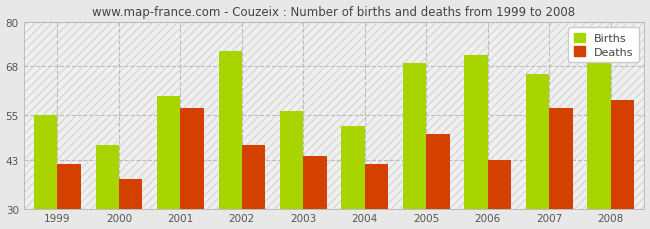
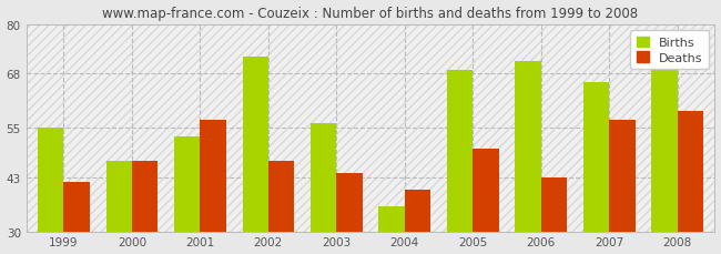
Deaths/2000: 38 -> 47
Births/2001: 60 -> 53
Births/2004: 52 -> 36
Deaths/2004: 42 -> 40
